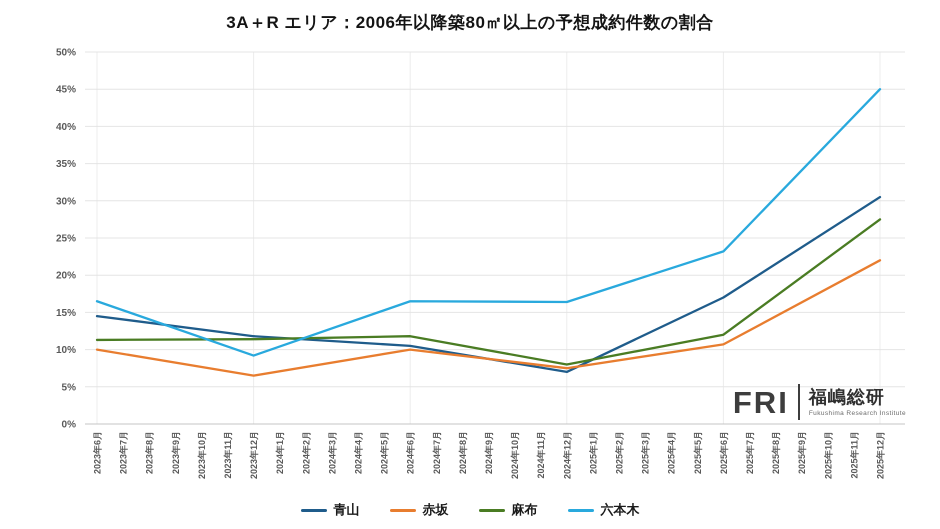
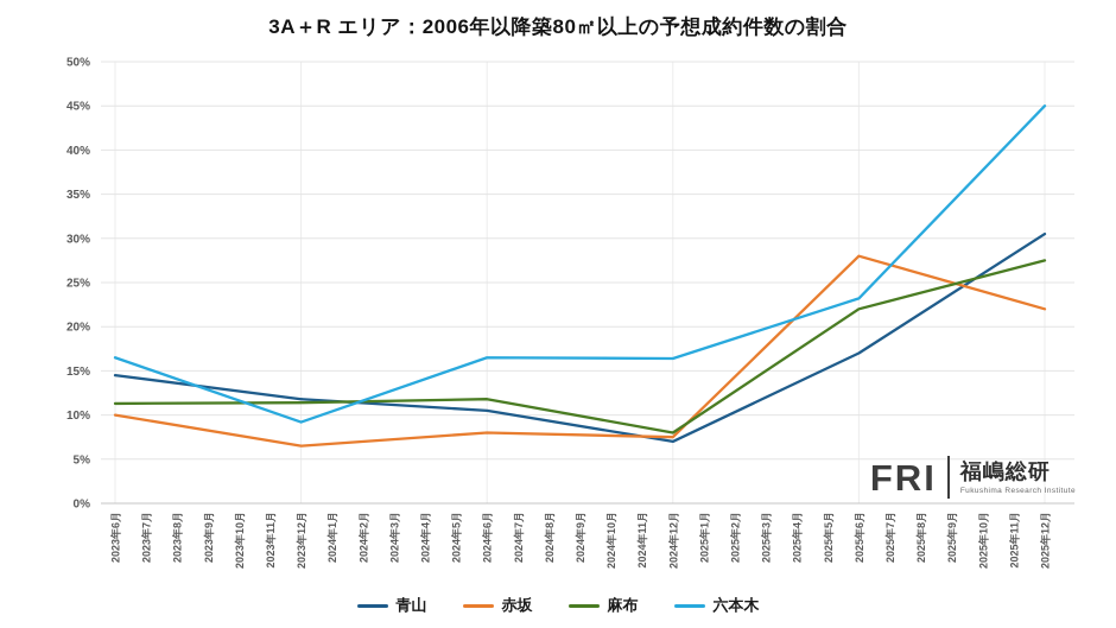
赤坂/2024年6月: 10% -> 8%
赤坂/2025年6月: 11% -> 28%
麻布/2025年6月: 12% -> 22%
